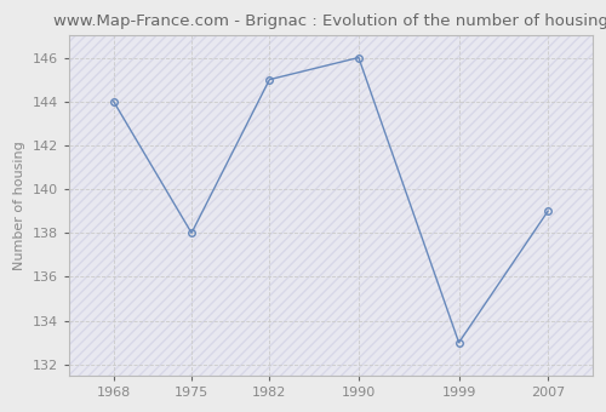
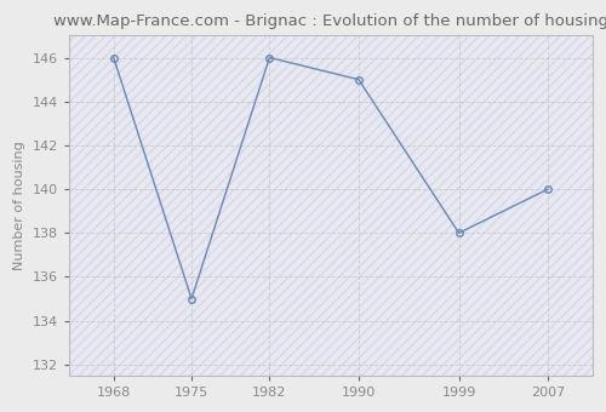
1968: 144 -> 146
1975: 138 -> 135
1982: 145 -> 146
1990: 146 -> 145
1999: 133 -> 138
2007: 139 -> 140
